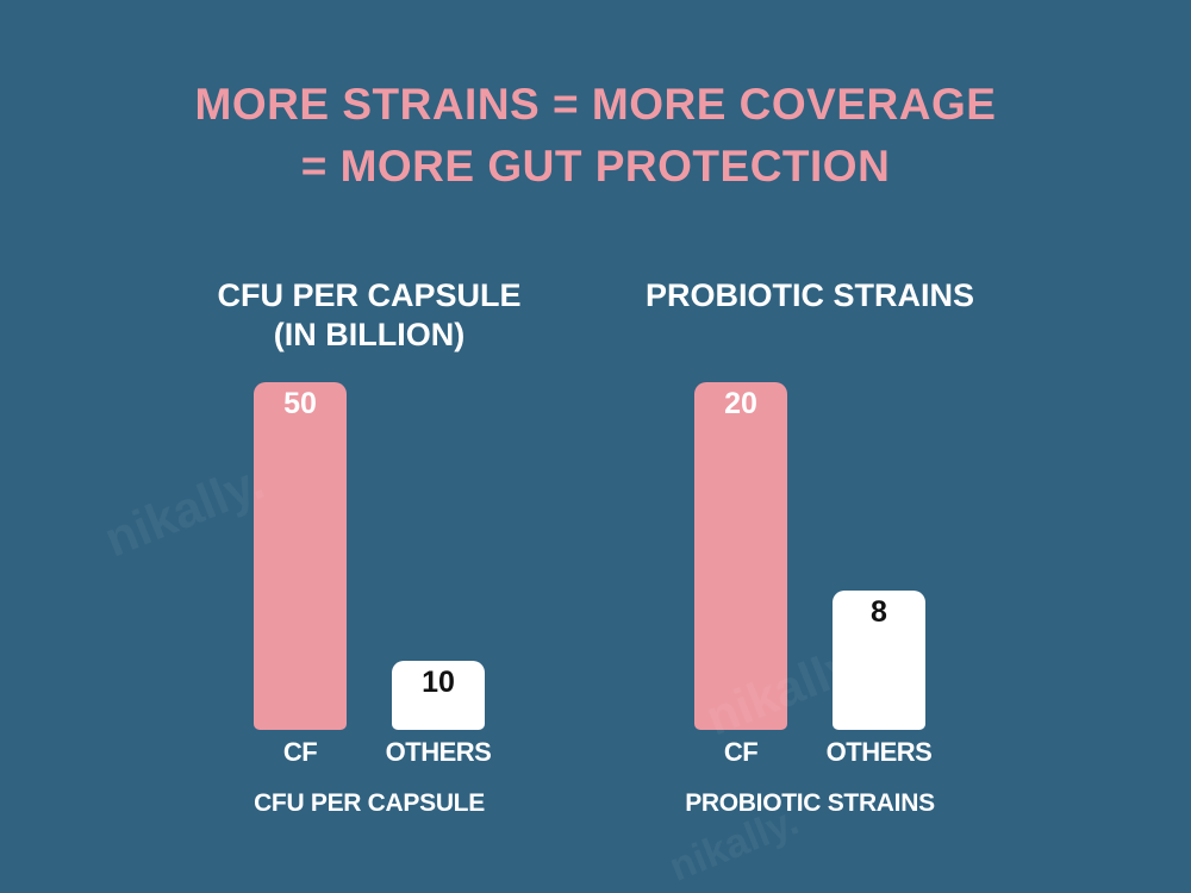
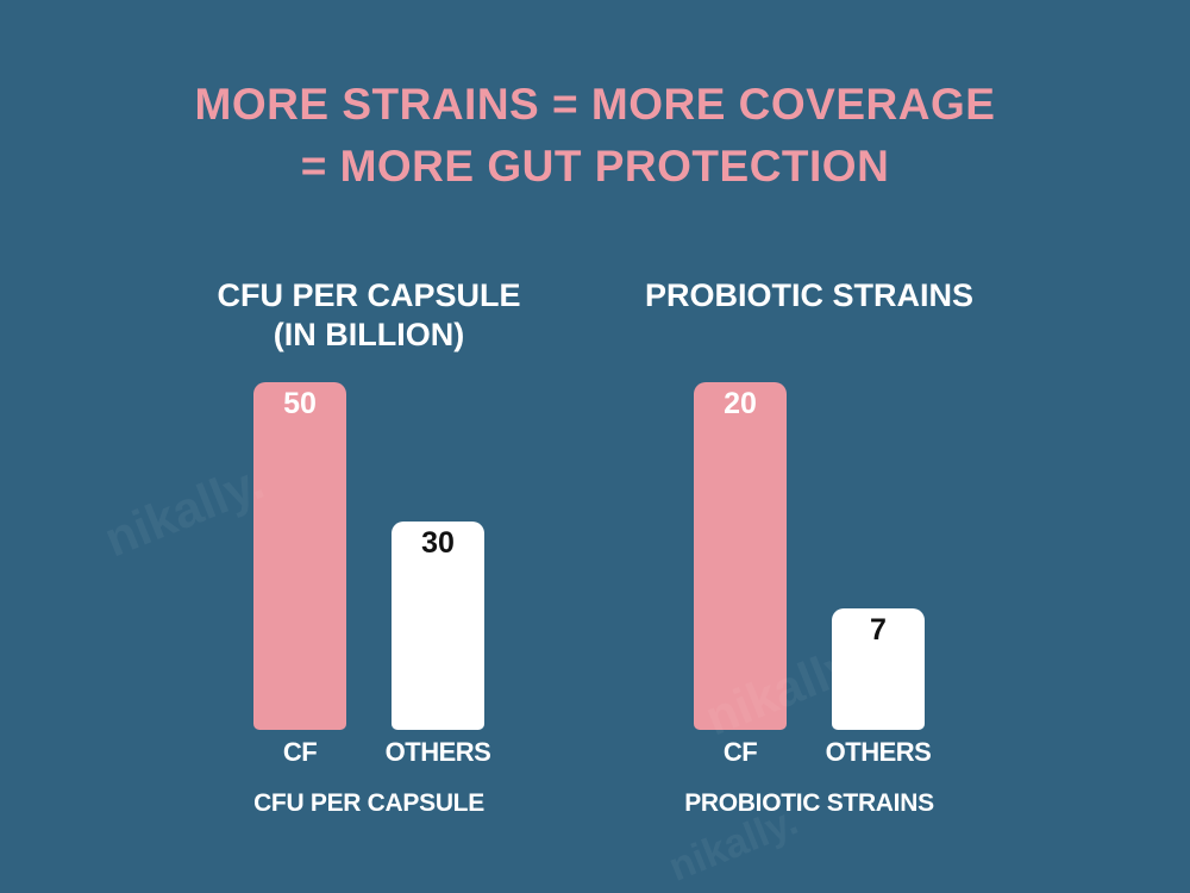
CFU PER CAPSULE (IN BILLION)/OTHERS: 10 -> 30
PROBIOTIC STRAINS/OTHERS: 8 -> 7
